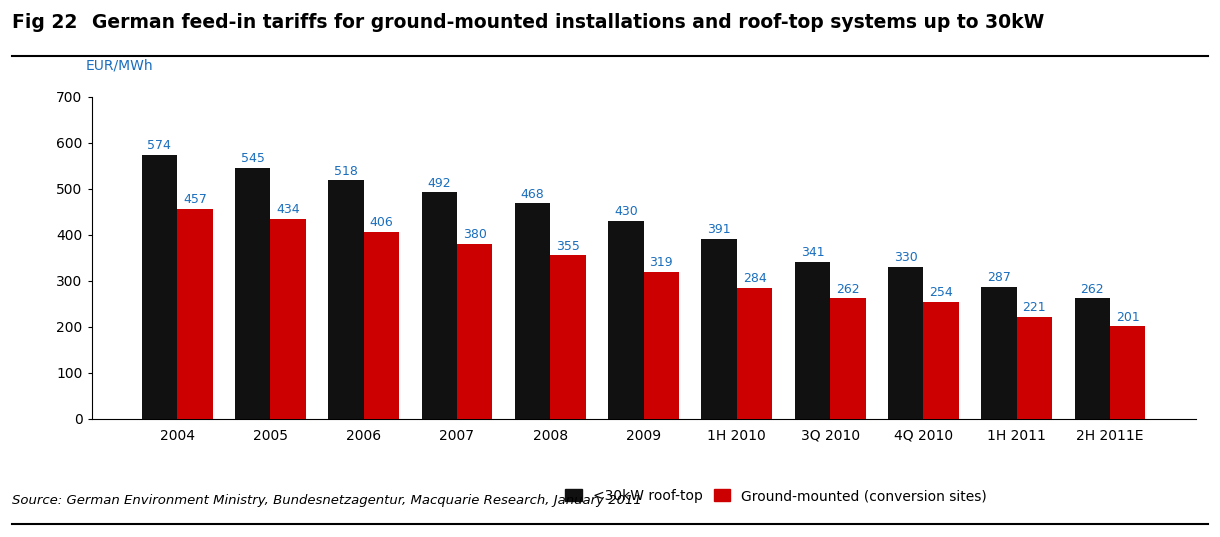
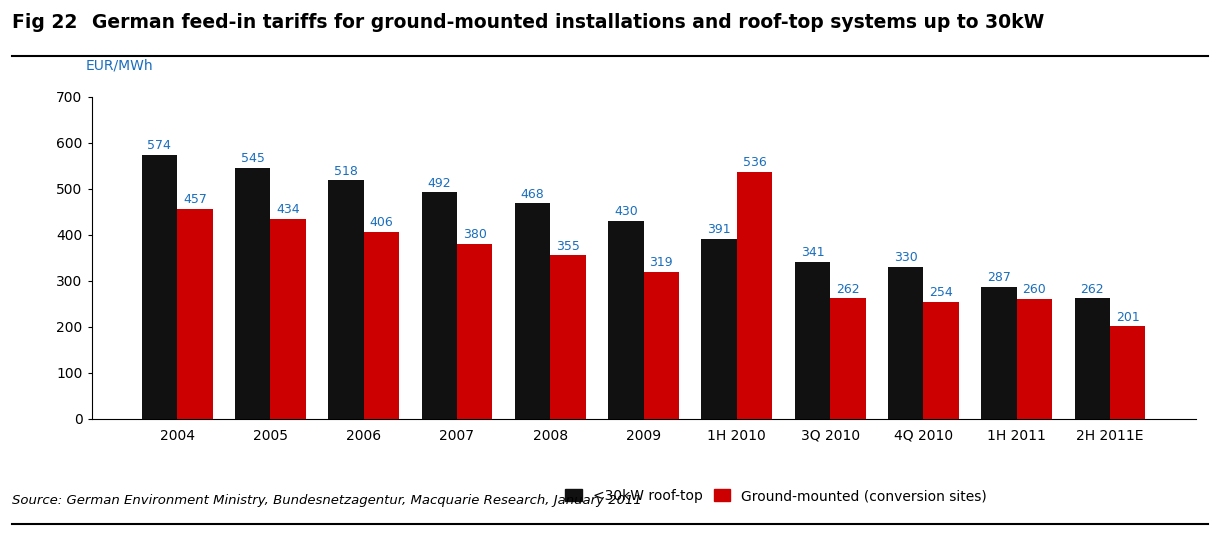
Ground-mounted (conversion sites)/1H 2010: 284 -> 536
Ground-mounted (conversion sites)/1H 2011: 221 -> 260
